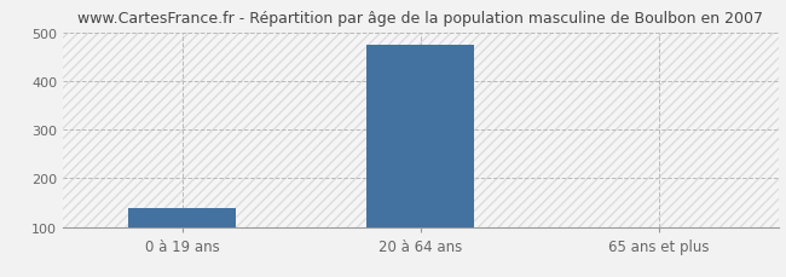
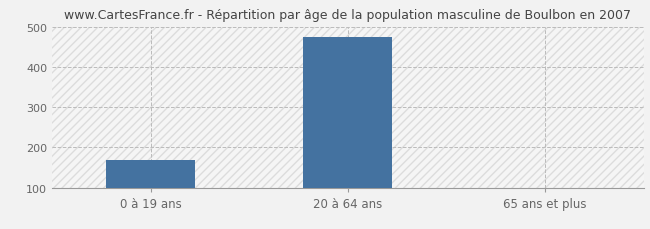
0 à 19 ans: 140 -> 168
